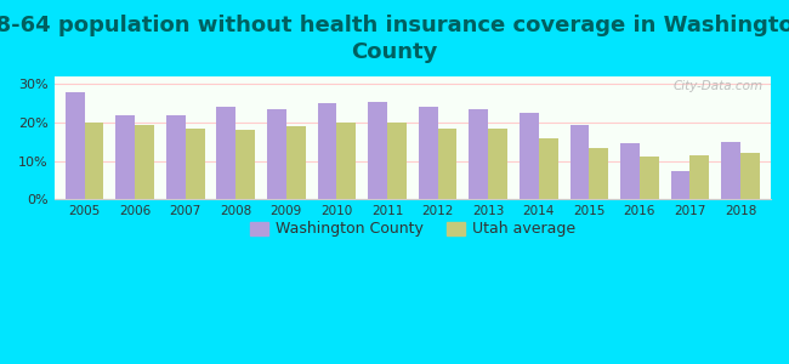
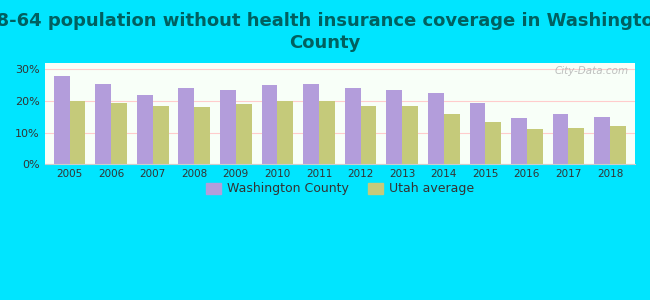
Washington County/2006: 22.0% -> 25.5%
Washington County/2017: 7.5% -> 16.0%
